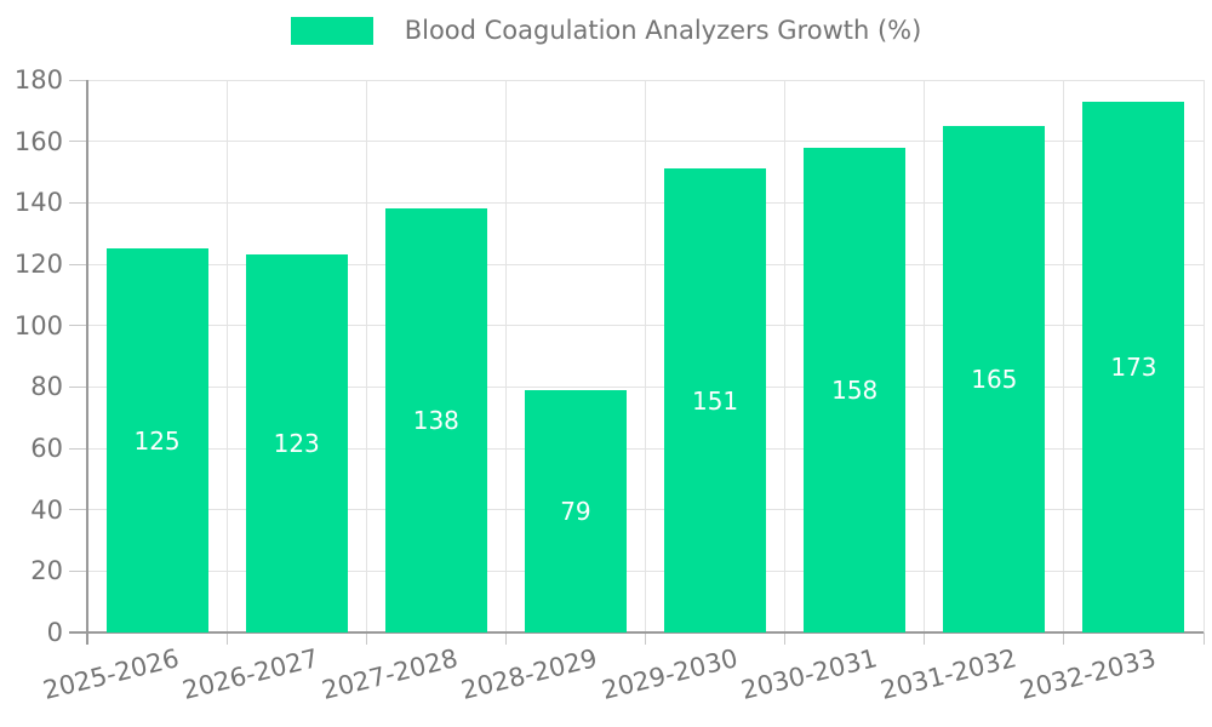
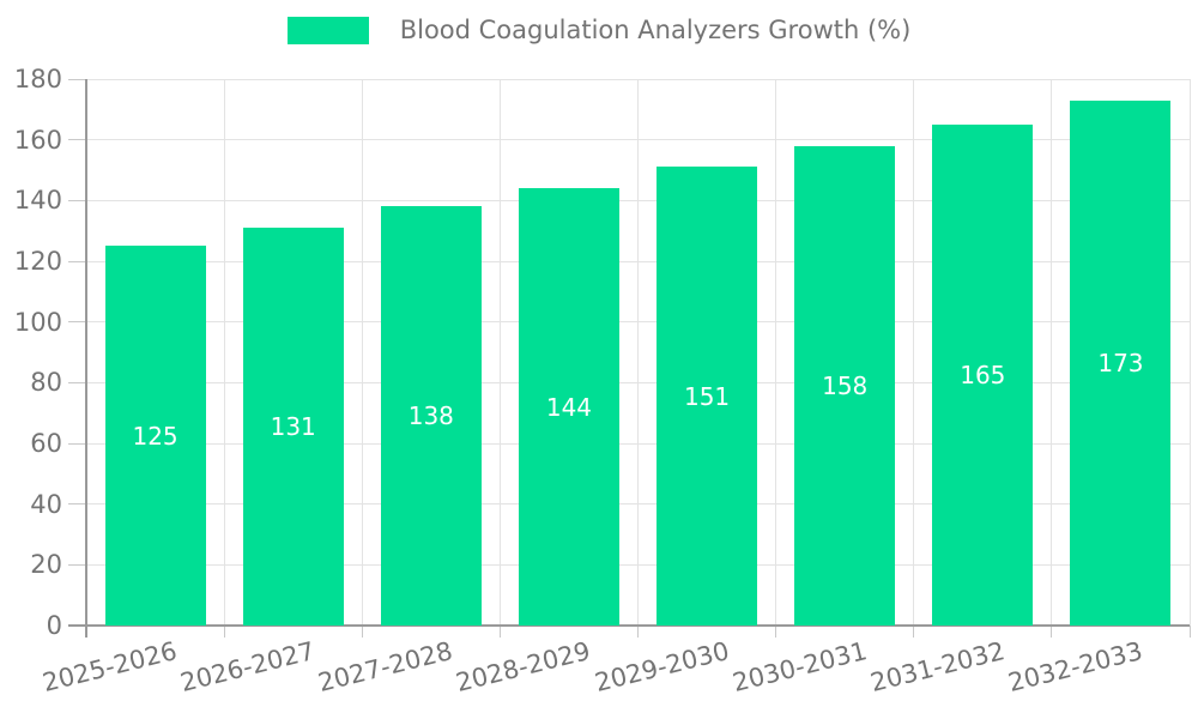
2026-2027: 123 -> 131
2028-2029: 79 -> 144
